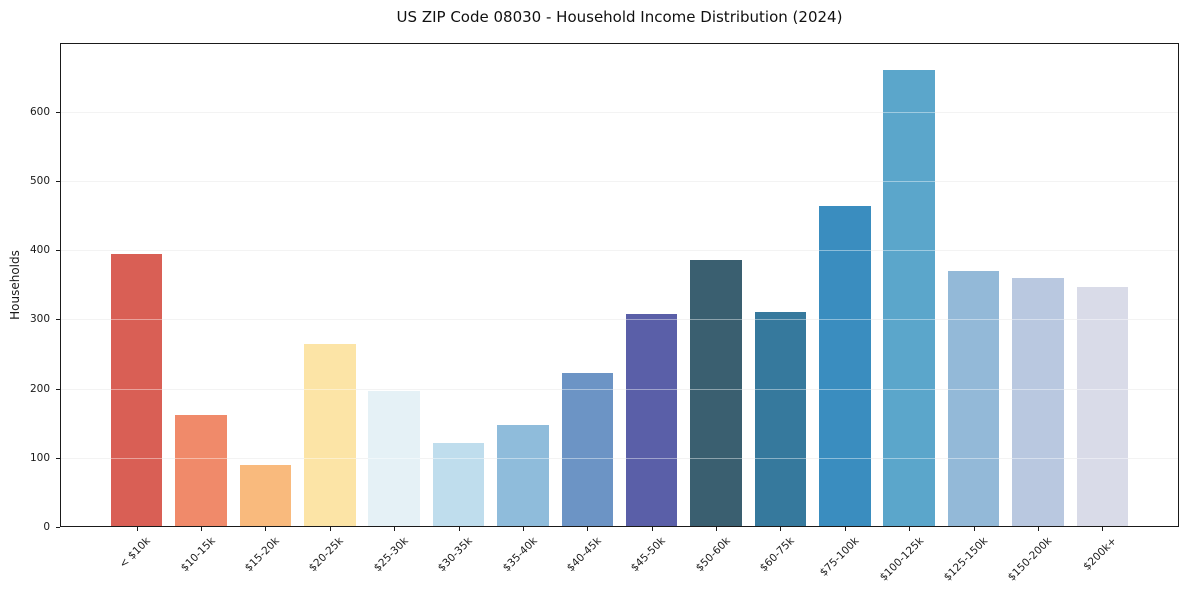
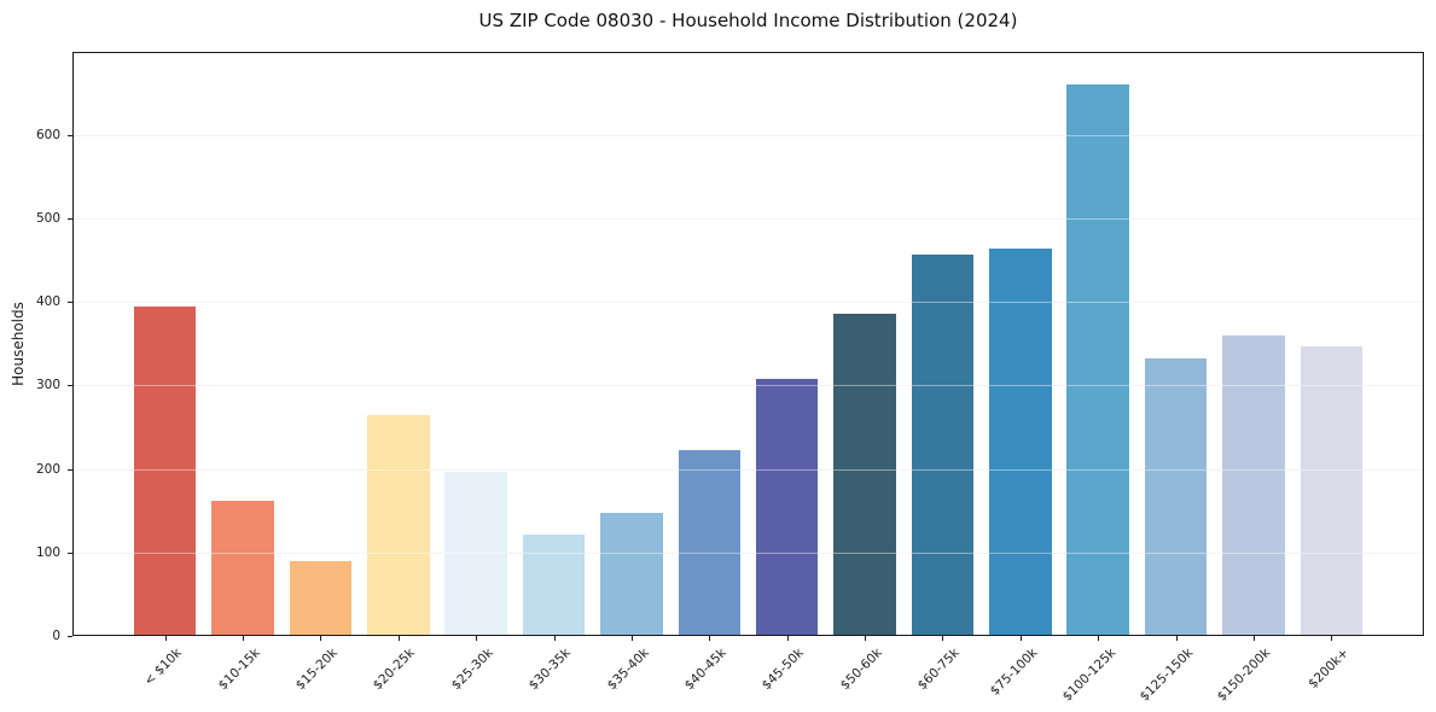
$60-75k: 310 -> 460
$125-150k: 370 -> 330
